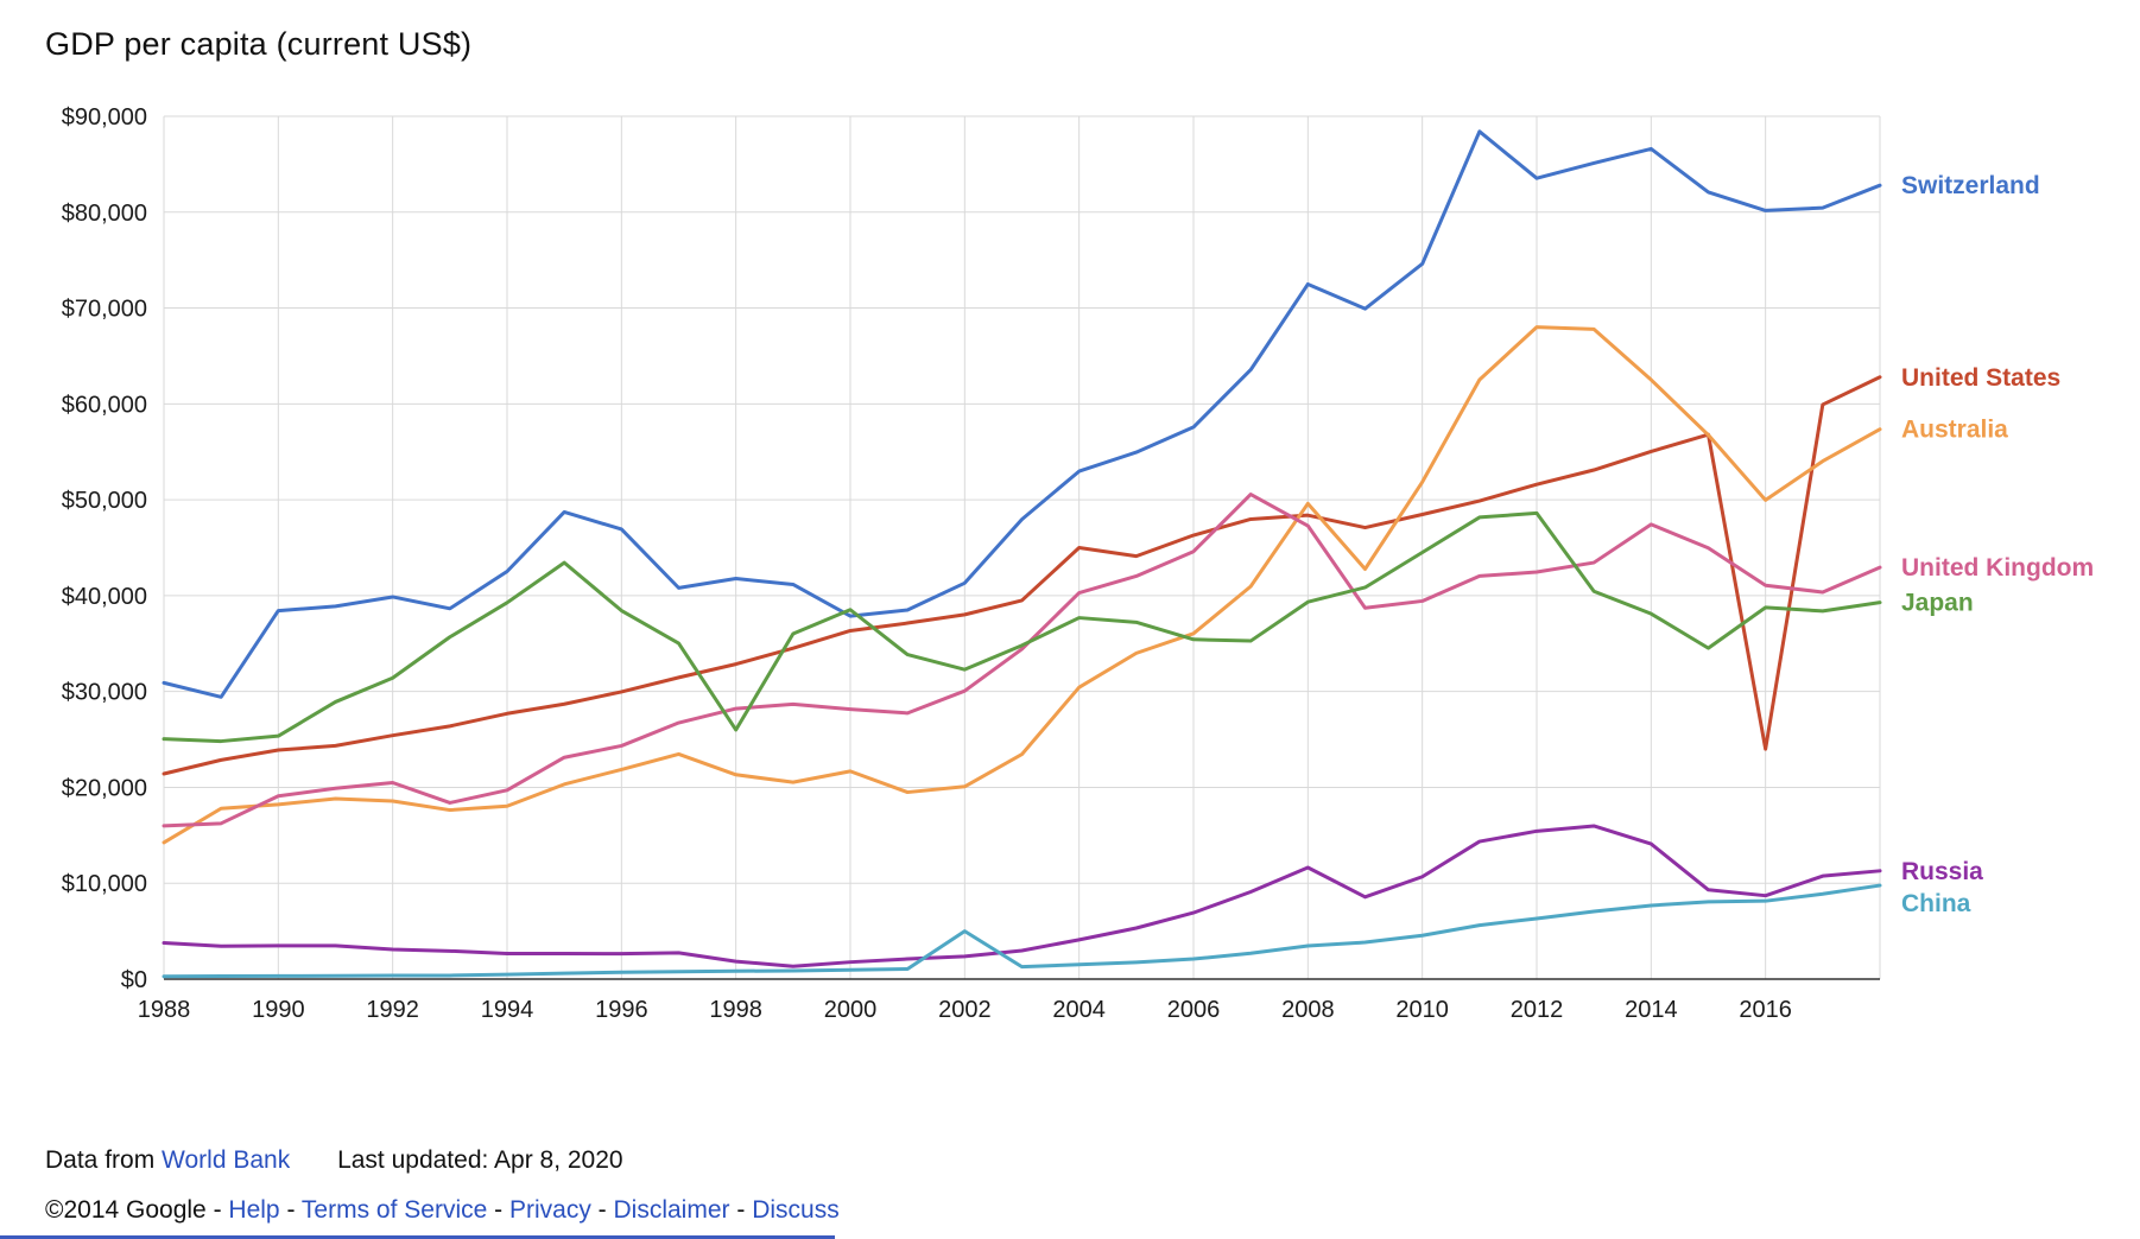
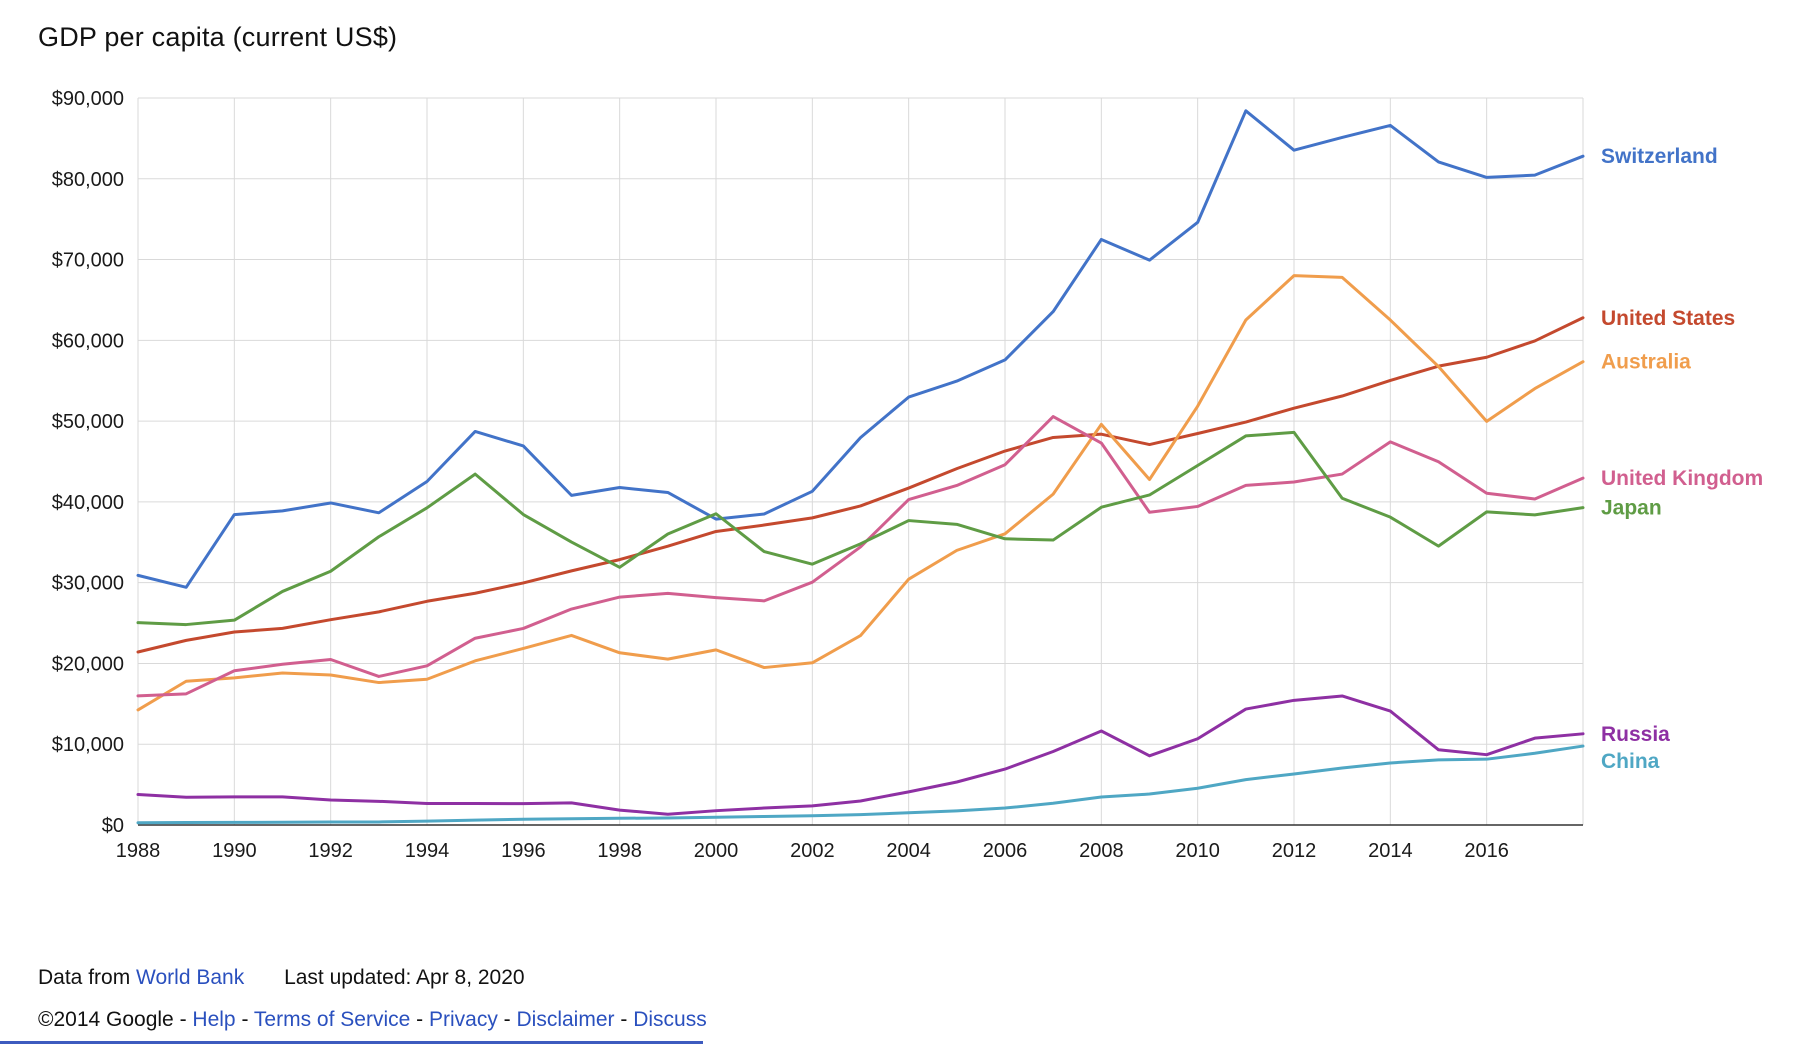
Japan/1998: $26000 -> $32000
China/2002: $5000 -> $1000
United States/2004: $45000 -> $42000
United States/2016: $24000 -> $58000
